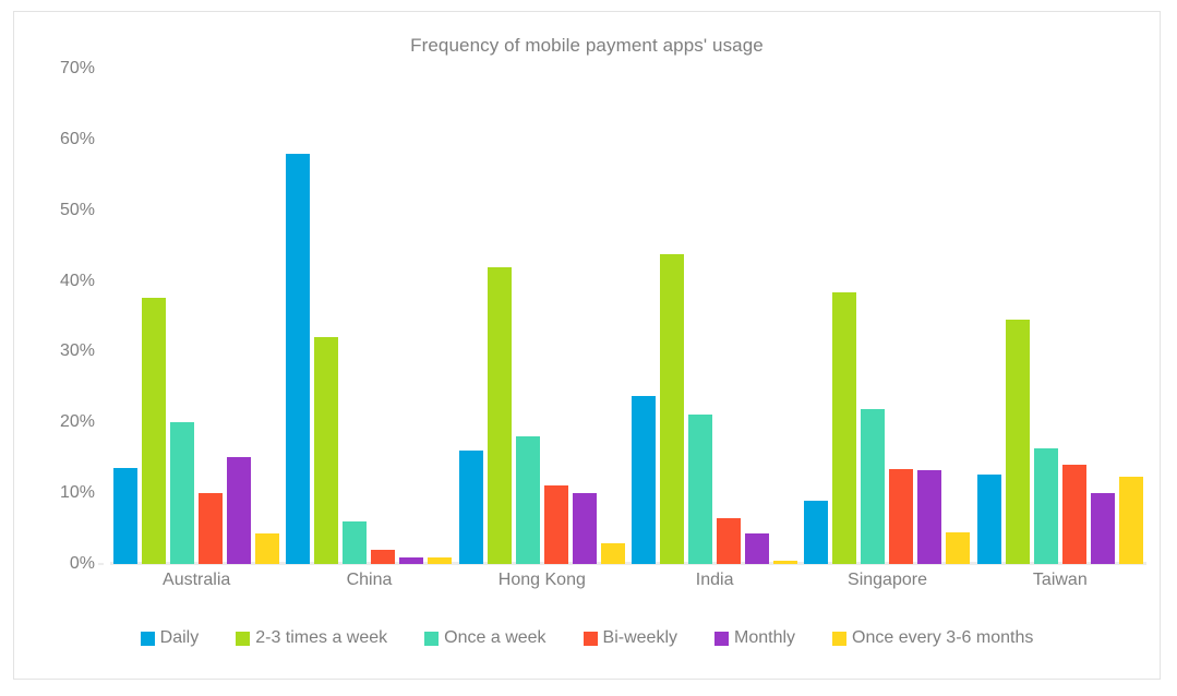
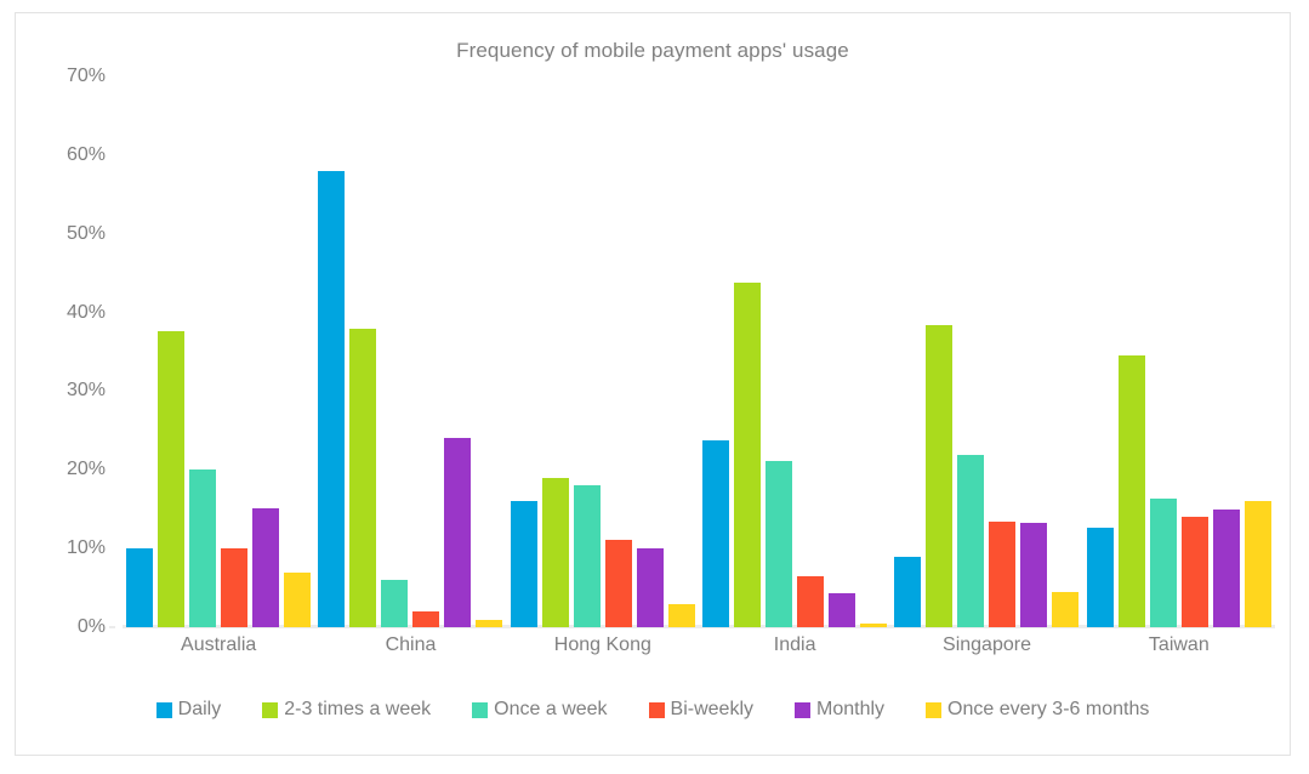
Daily/Australia: 14% -> 10%
Once every 3-6 months/Australia: 4% -> 7%
2-3 times a week/China: 32% -> 38%
Monthly/China: 1% -> 24%
2-3 times a week/Hong Kong: 42% -> 19%
Monthly/Taiwan: 10% -> 15%
Once every 3-6 months/Taiwan: 12% -> 16%
